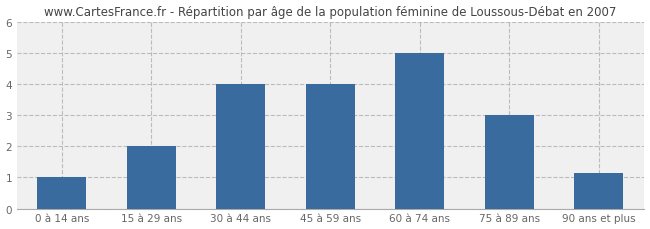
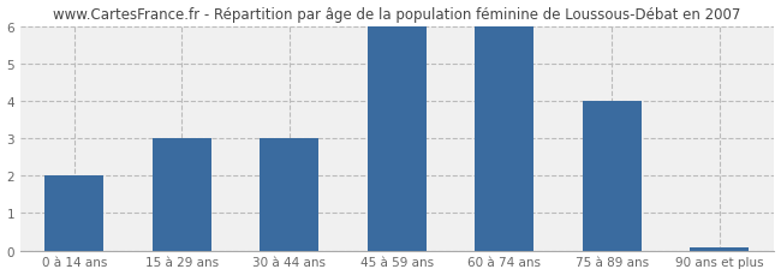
0 à 14 ans: 1.00 -> 2.00
15 à 29 ans: 2.00 -> 3.00
30 à 44 ans: 4.00 -> 3.00
45 à 59 ans: 4.00 -> 6.00
60 à 74 ans: 5.00 -> 6.00
75 à 89 ans: 3.00 -> 4.00
90 ans et plus: 1.15 -> 0.07
